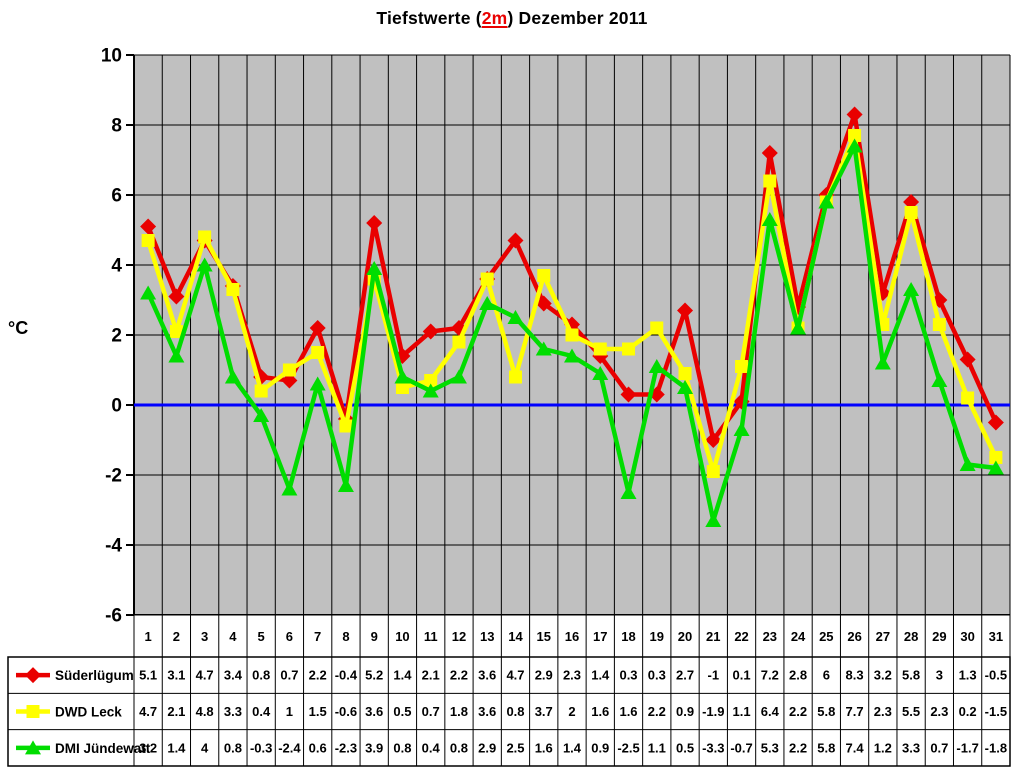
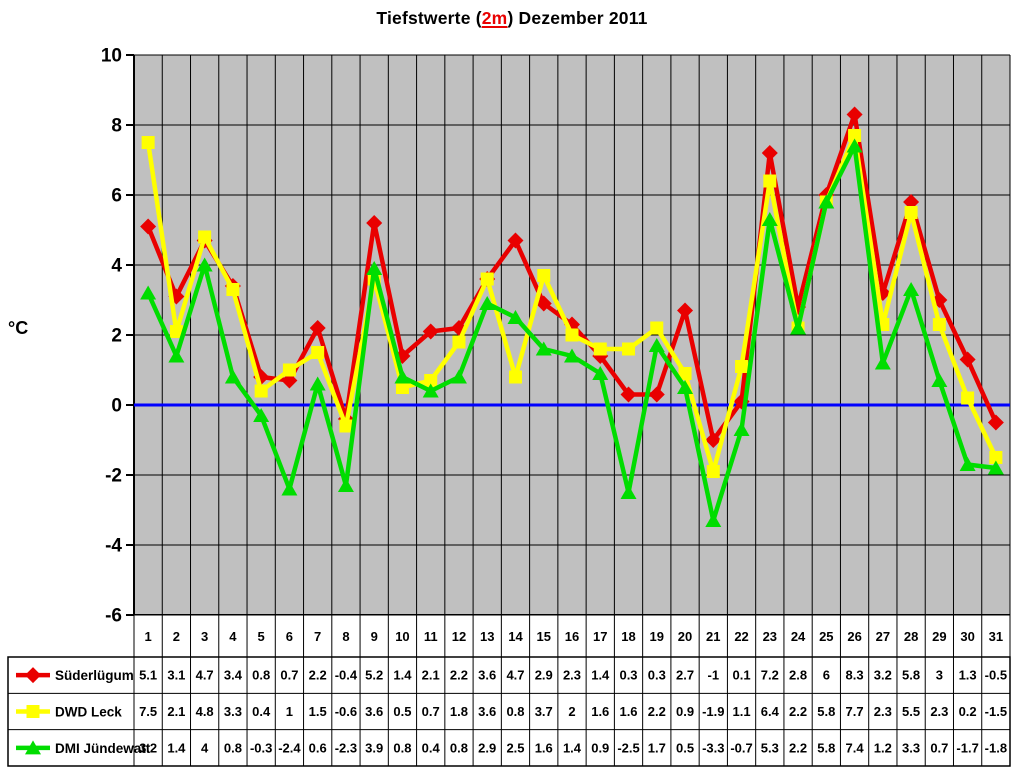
DWD Leck/1: 4.7 -> 7.5
DMI Jündewatt/19: 1.1 -> 1.7
